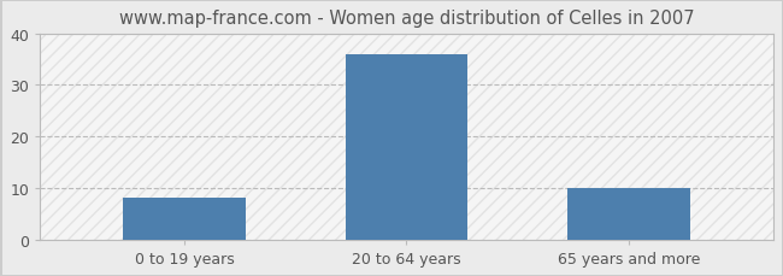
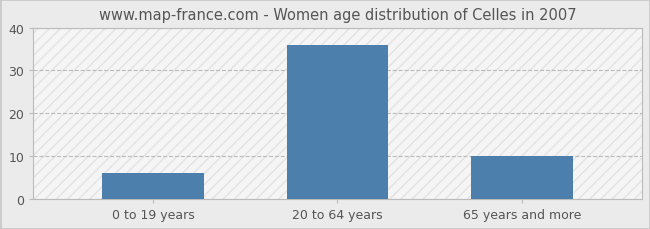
0 to 19 years: 8 -> 6
